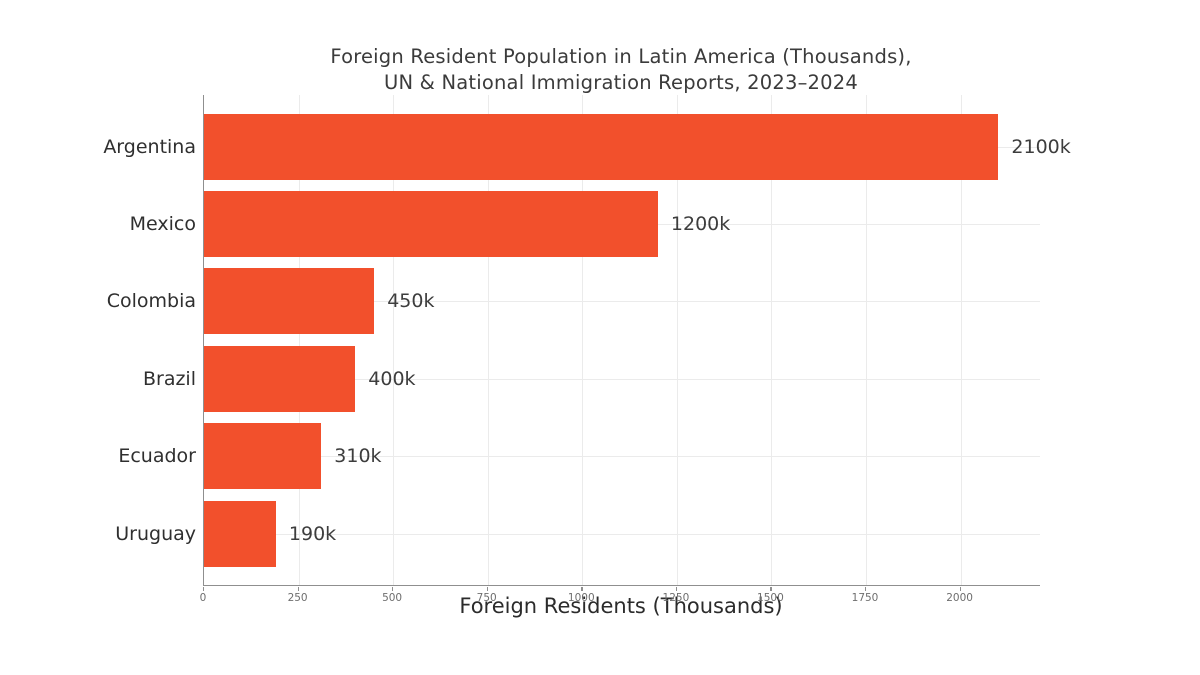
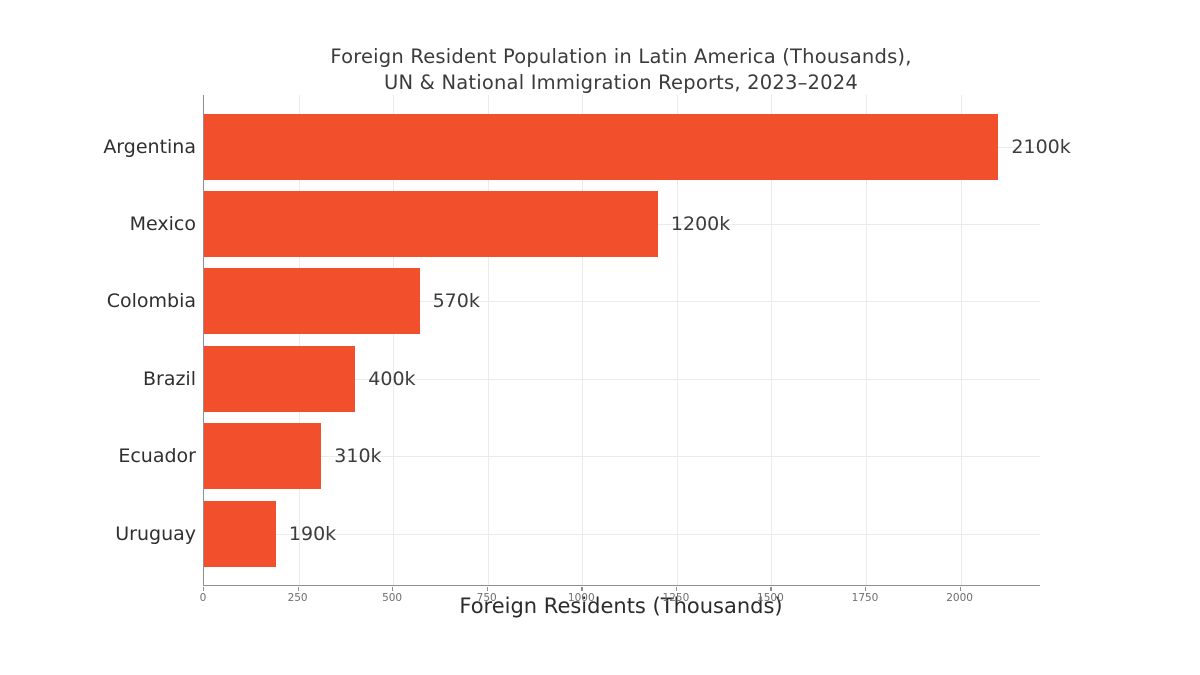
Colombia: 450k -> 570k
